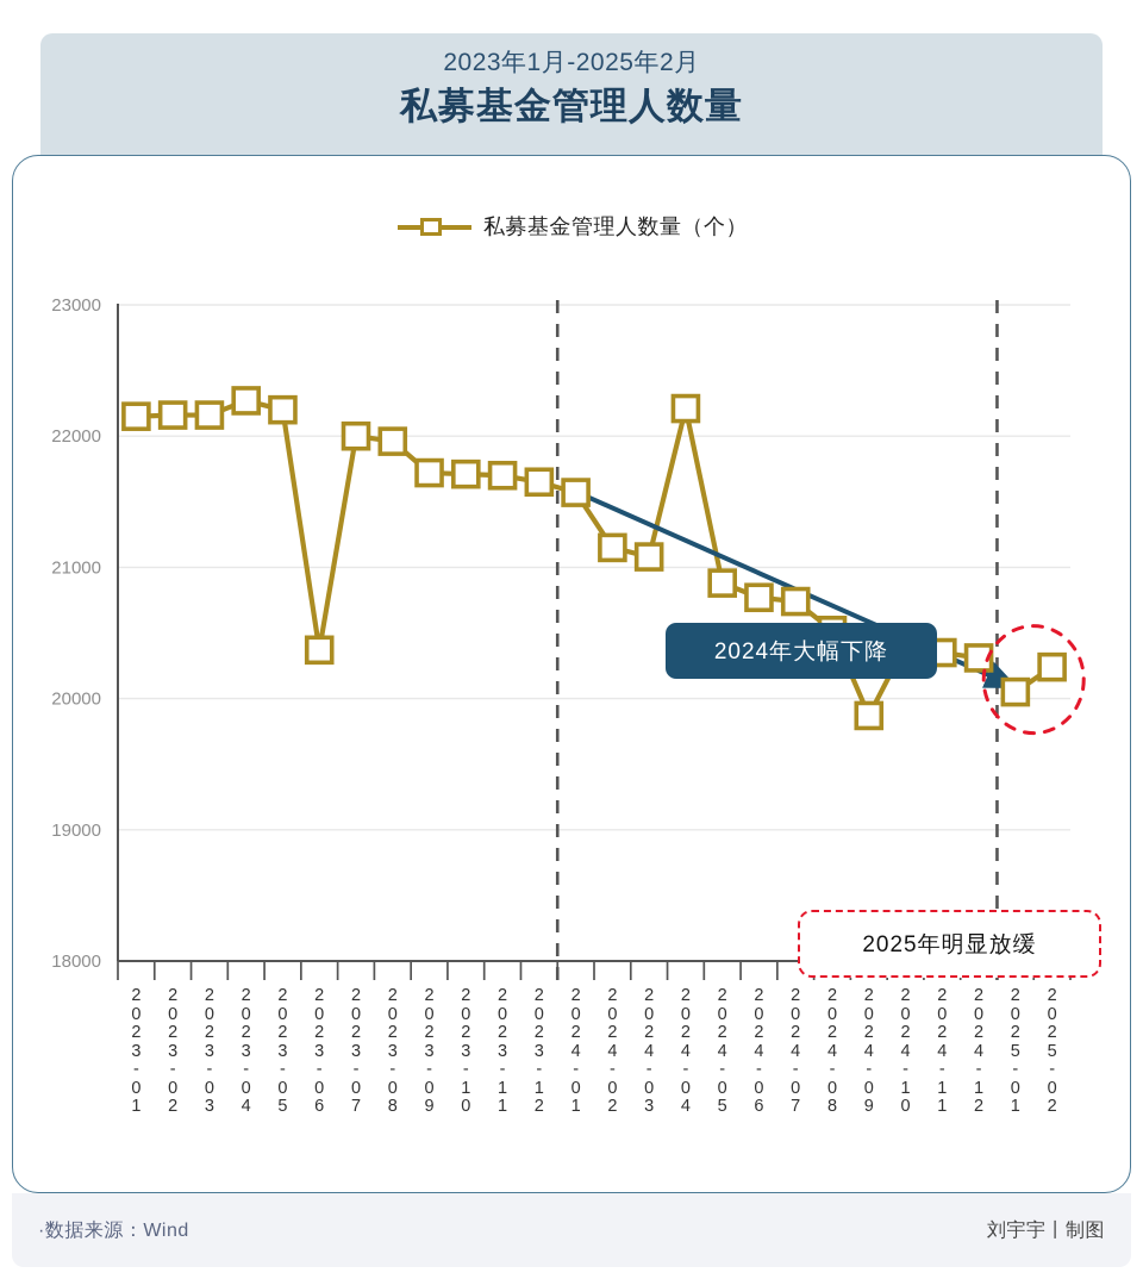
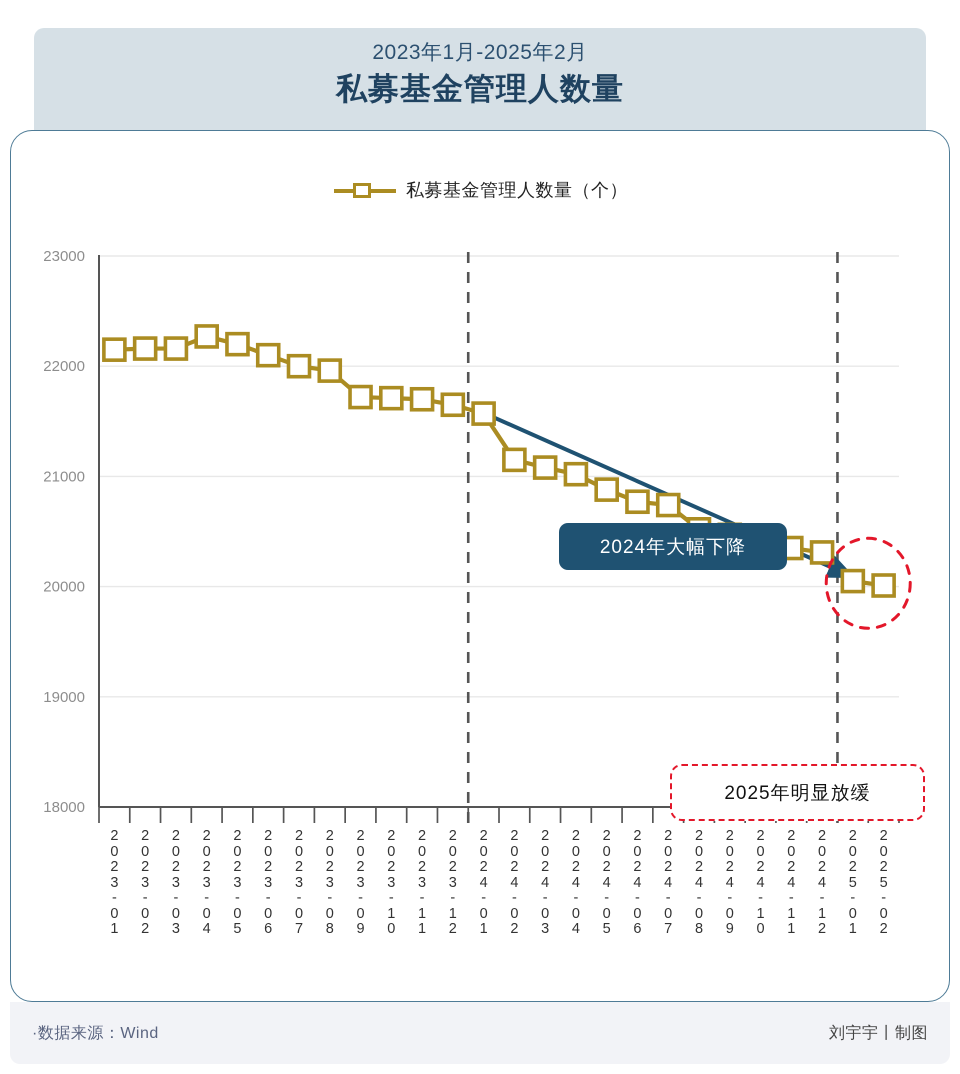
2023-06: 20370 -> 22100
2024-04: 22210 -> 21020
2024-09: 19870 -> 20470
2025-02: 20240 -> 20010
